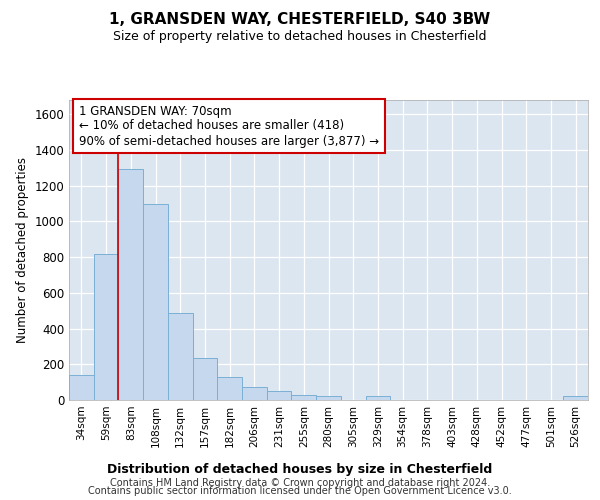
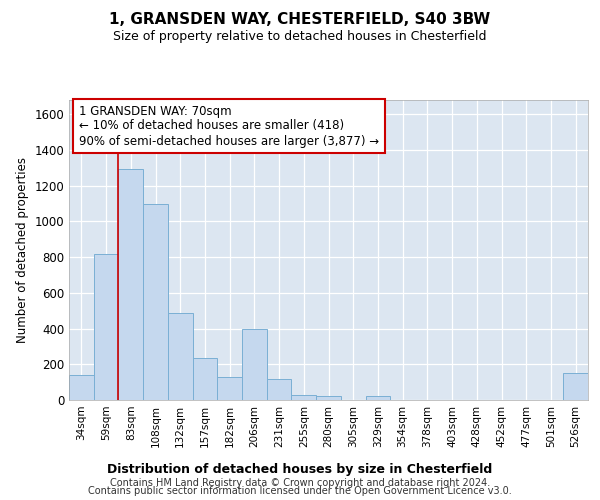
206sqm: 80 -> 400
231sqm: 50 -> 120
526sqm: 20 -> 150
